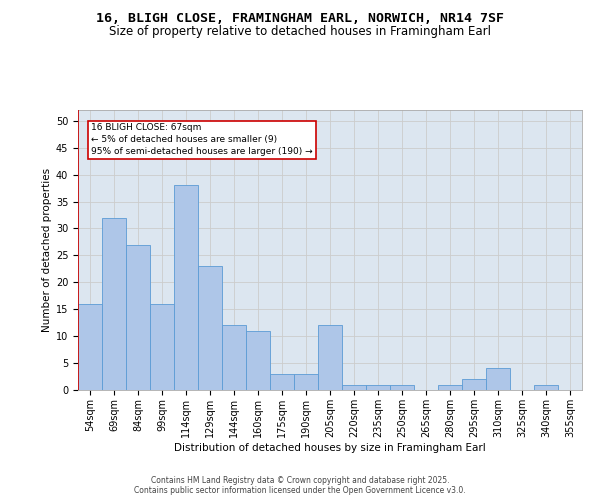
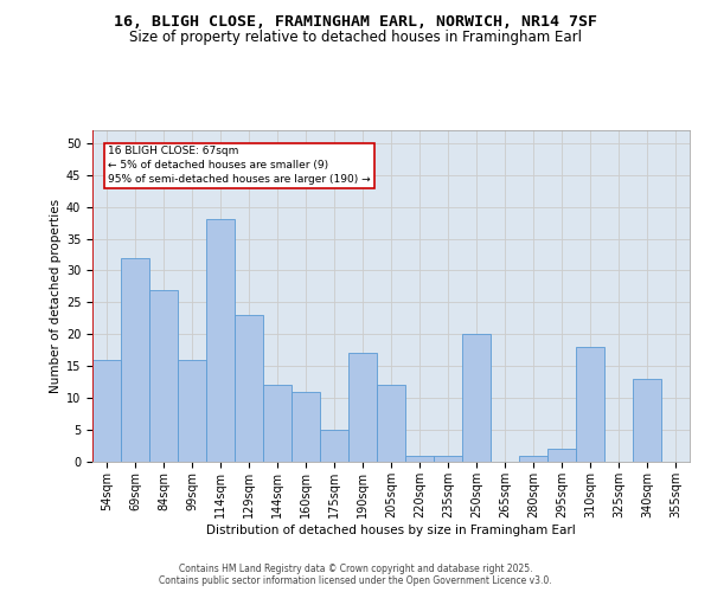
175sqm: 3 -> 5
190sqm: 3 -> 17
250sqm: 1 -> 20
310sqm: 4 -> 18
340sqm: 1 -> 13
